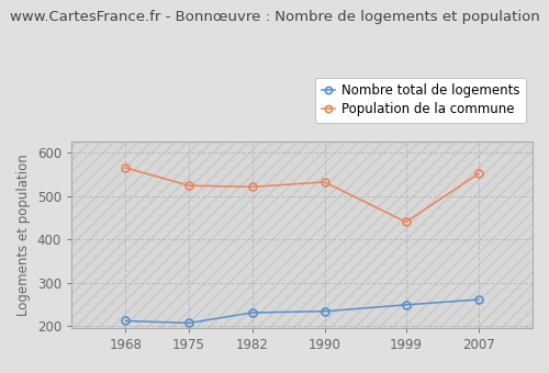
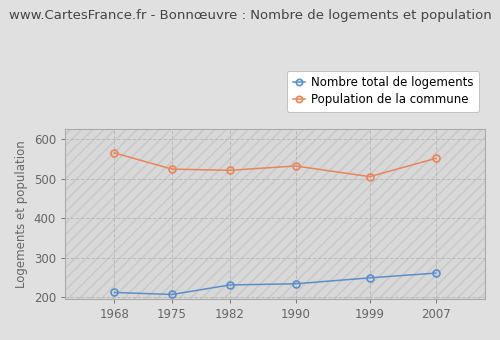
Population de la commune/1999: 440 -> 505
